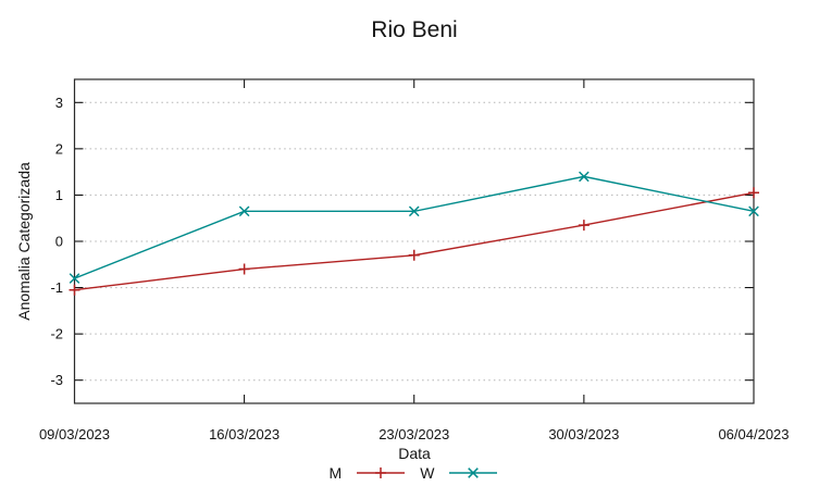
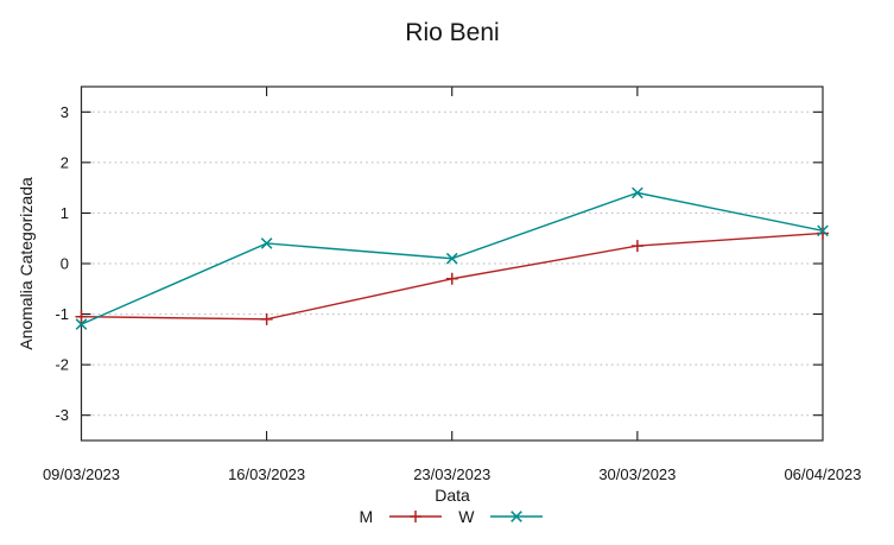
W/09/03/2023: -0.8 -> -1.2
M/16/03/2023: -0.6 -> -1.1
W/16/03/2023: 0.7 -> 0.4
W/23/03/2023: 0.7 -> 0.1
M/06/04/2023: 1.1 -> 0.6
